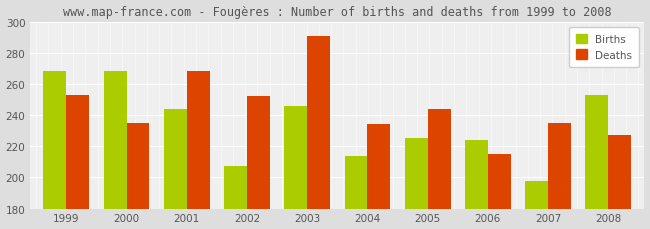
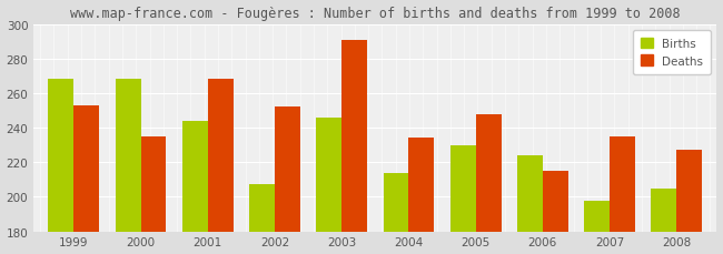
Births/2005: 225 -> 230
Deaths/2005: 244 -> 248
Births/2008: 253 -> 205
